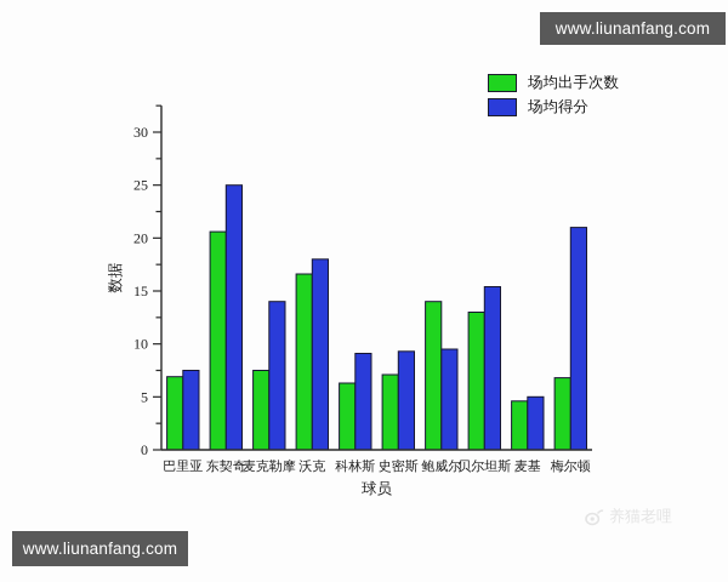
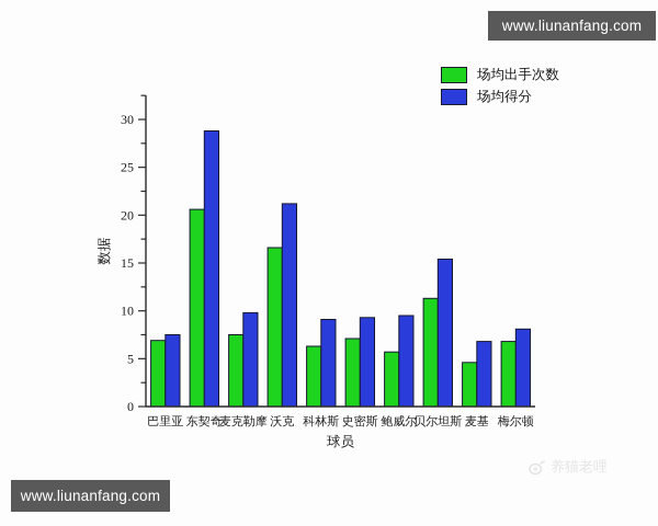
场均得分/东契奇: 25 -> 29
场均得分/麦克勒摩: 14 -> 10
场均得分/沃克: 18 -> 21
场均出手次数/鲍威尔: 14 -> 6
场均出手次数/贝尔坦斯: 13 -> 11
场均得分/麦基: 5 -> 7
场均得分/梅尔顿: 21 -> 8
